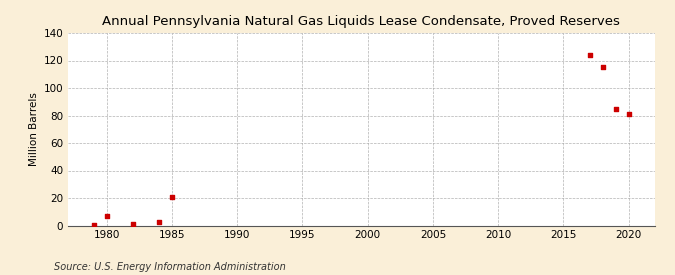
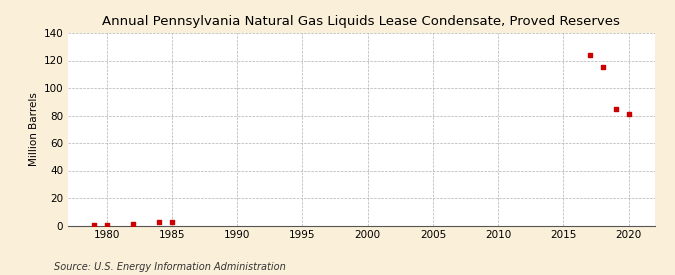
1980: 7 -> 0
1985: 21 -> 2
